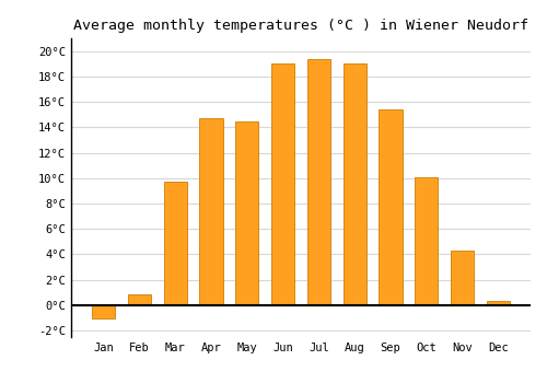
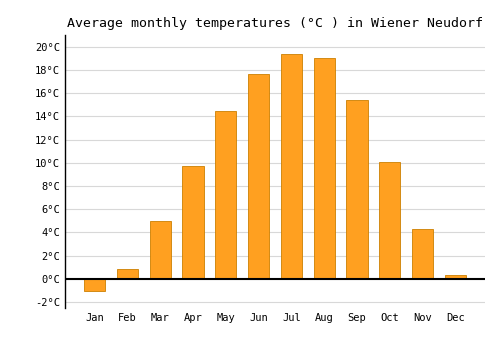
Mar: 9.7°C -> 5.0°C
Apr: 14.7°C -> 9.7°C
Jun: 19.0°C -> 17.6°C
